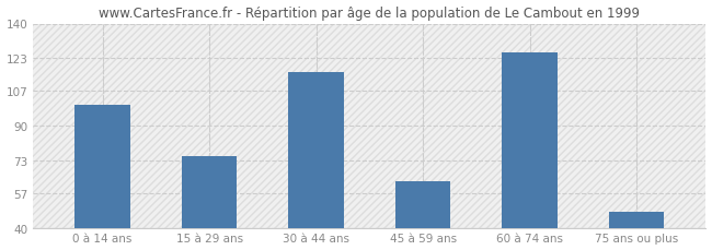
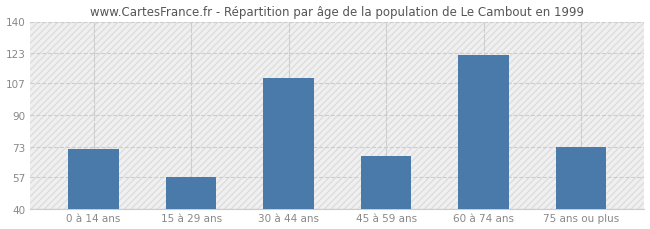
0 à 14 ans: 100 -> 72
15 à 29 ans: 75 -> 57
30 à 44 ans: 116 -> 110
45 à 59 ans: 63 -> 68
60 à 74 ans: 126 -> 122
75 ans ou plus: 48 -> 73
